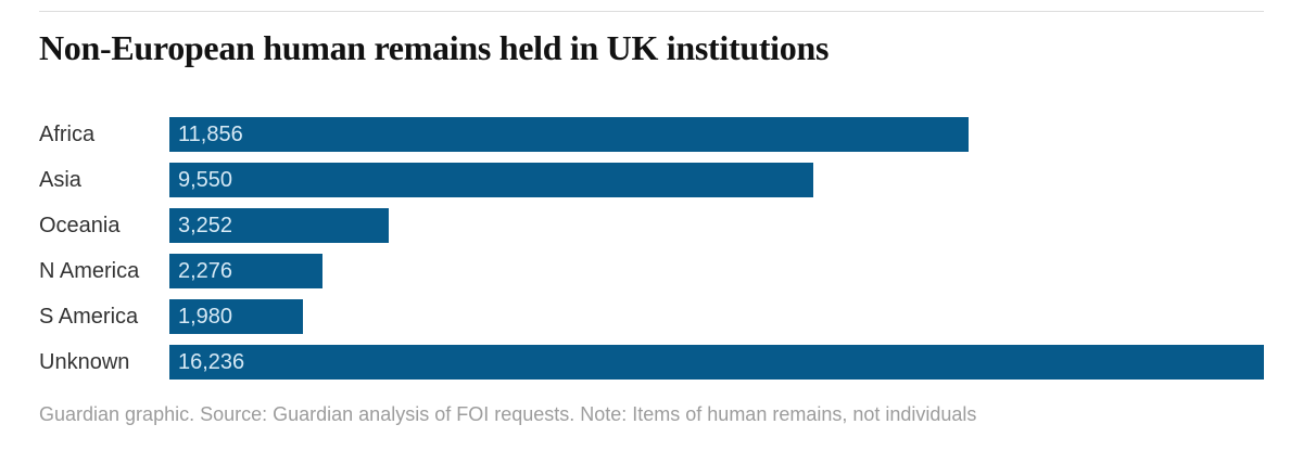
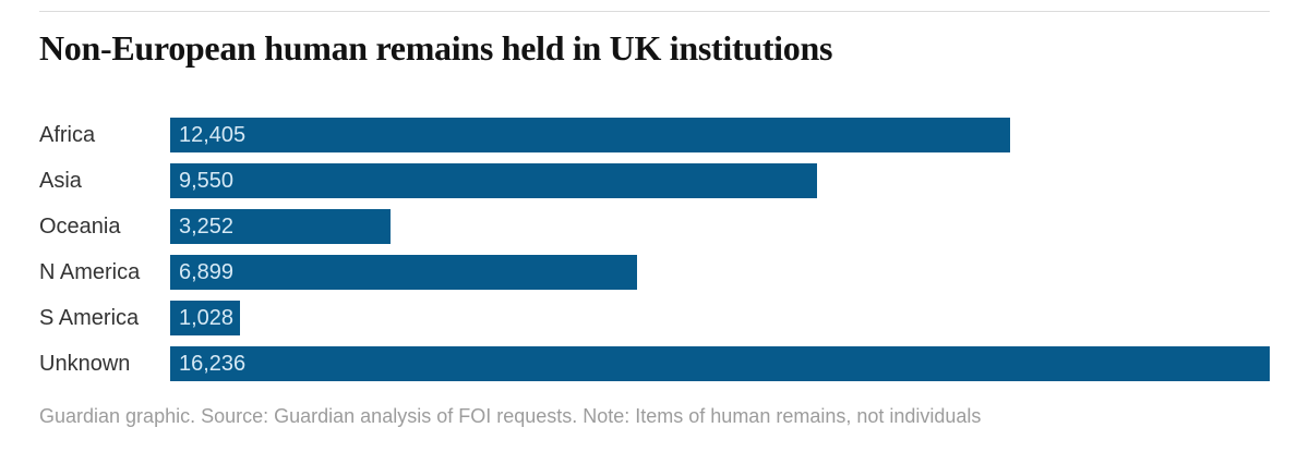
Africa: 11,856 -> 12,405
N America: 2,276 -> 6,899
S America: 1,980 -> 1,028
